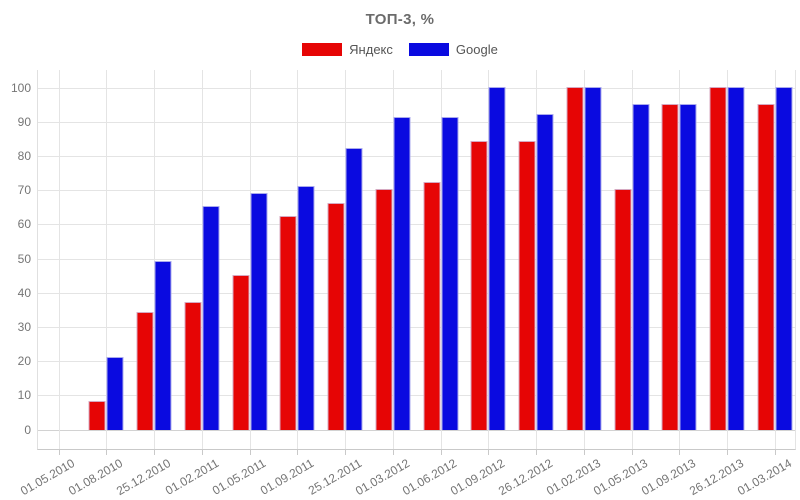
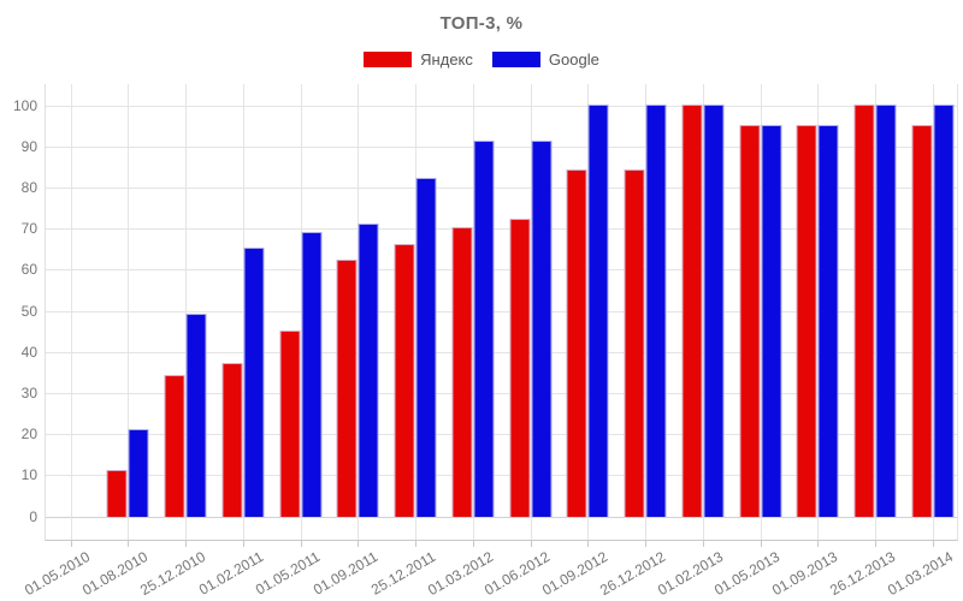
Яндекс/01.08.2010: 8 -> 11
Google/26.12.2012: 92 -> 100
Яндекс/01.05.2013: 70 -> 95
